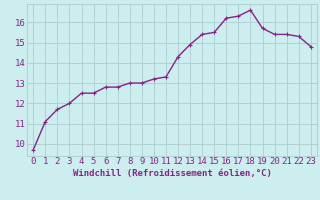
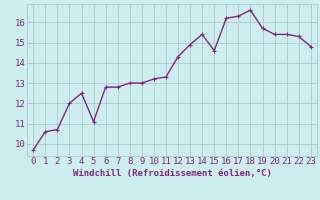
1: 11.1 -> 10.6
2: 11.7 -> 10.7
5: 12.5 -> 11.1
15: 15.5 -> 14.6
